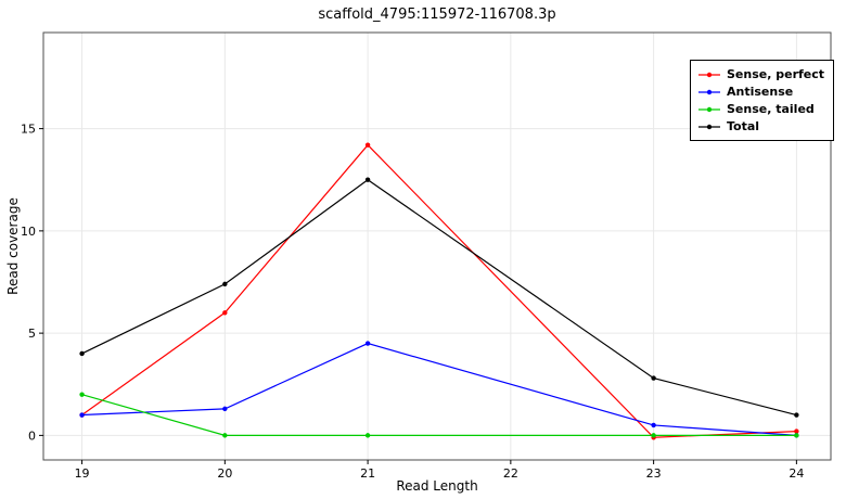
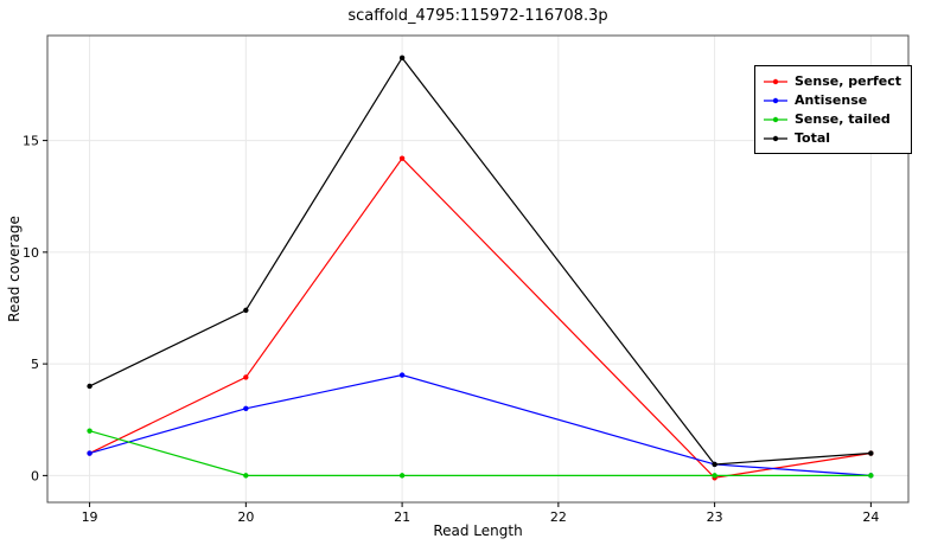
Sense, perfect/20: 6.0 -> 4.4
Antisense/20: 1.3 -> 3.0
Total/21: 12.5 -> 18.7
Total/23: 2.8 -> 0.5
Sense, perfect/24: 0.2 -> 1.0
